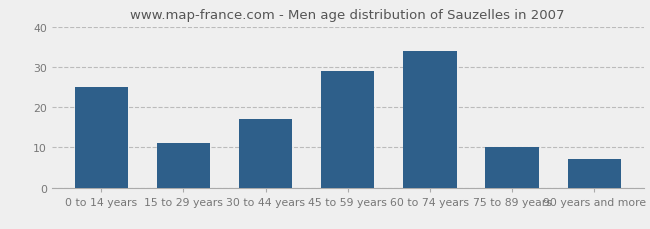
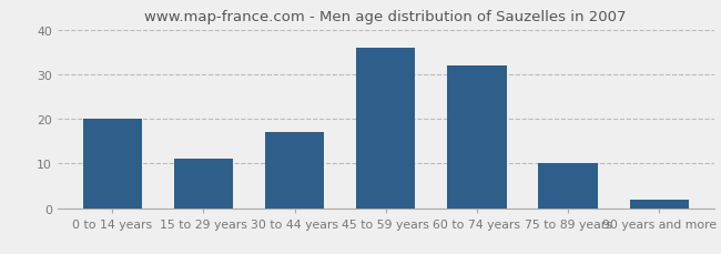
0 to 14 years: 25 -> 20
45 to 59 years: 29 -> 36
60 to 74 years: 34 -> 32
90 years and more: 7 -> 2
